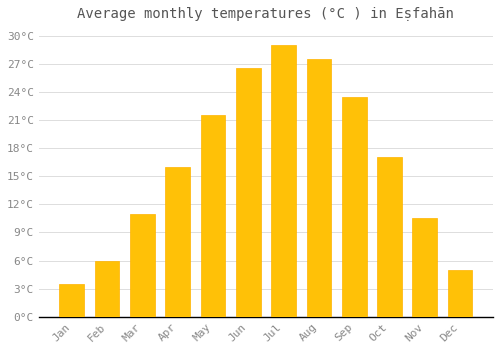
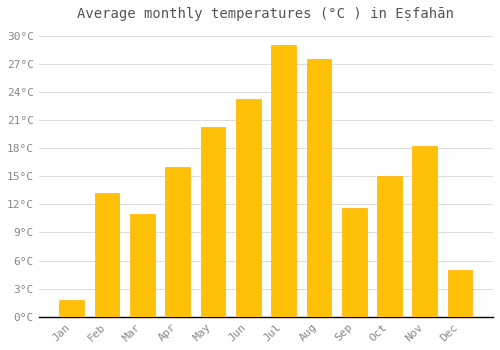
Jan: 3.5°C -> 1.8°C
Feb: 6.0°C -> 13.2°C
May: 21.5°C -> 20.2°C
Jun: 26.5°C -> 23.2°C
Sep: 23.5°C -> 11.6°C
Oct: 17.0°C -> 15.0°C
Nov: 10.5°C -> 18.2°C
